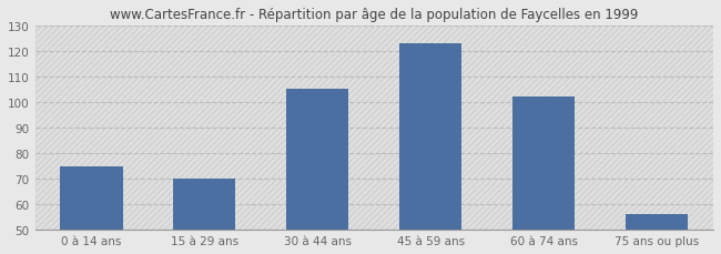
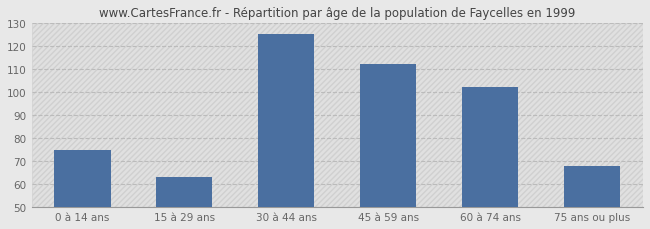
15 à 29 ans: 70 -> 63
30 à 44 ans: 105 -> 125
45 à 59 ans: 123 -> 112
75 ans ou plus: 56 -> 68
